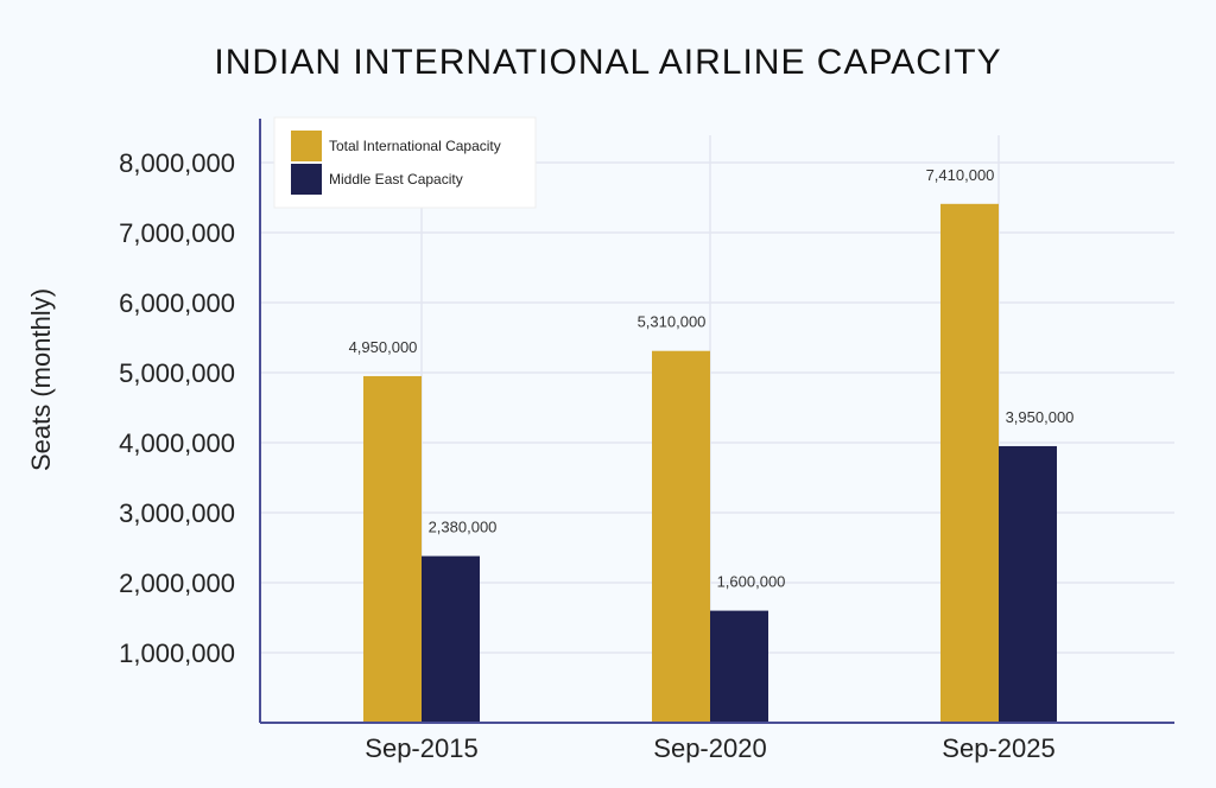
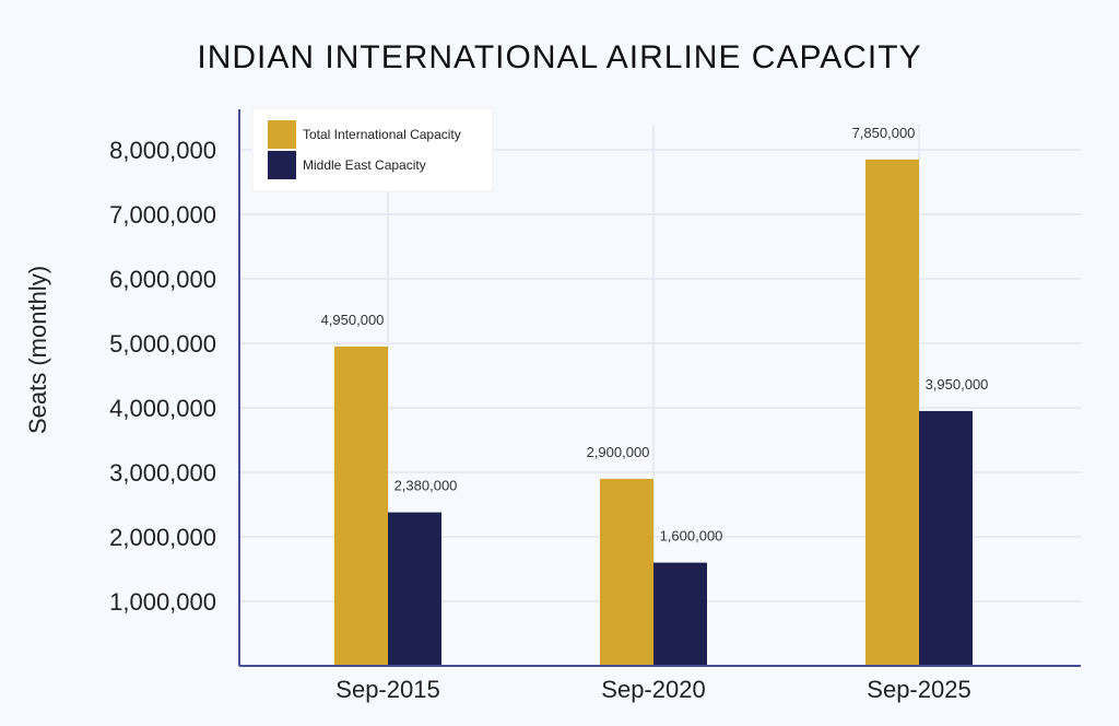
Total International Capacity/Sep-2020: 5,310,000 -> 2,900,000
Total International Capacity/Sep-2025: 7,410,000 -> 7,850,000
